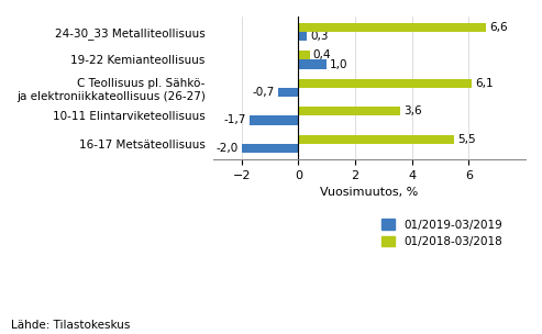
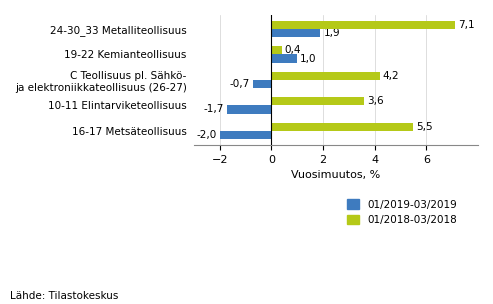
01/2018-03/2018/24-30_33 Metalliteollisuus: 6,6 -> 7,1
01/2019-03/2019/24-30_33 Metalliteollisuus: 0,3 -> 1,9
01/2018-03/2018/C Teollisuus pl. Sähkö- ja elektroniikkateollisuus (26-27): 6,1 -> 4,2
